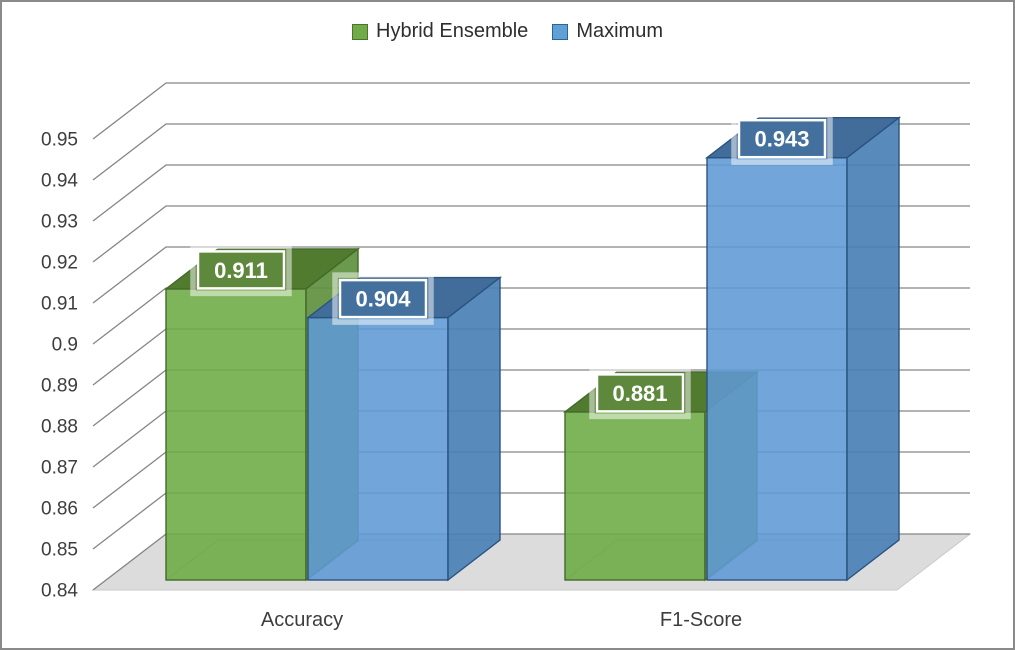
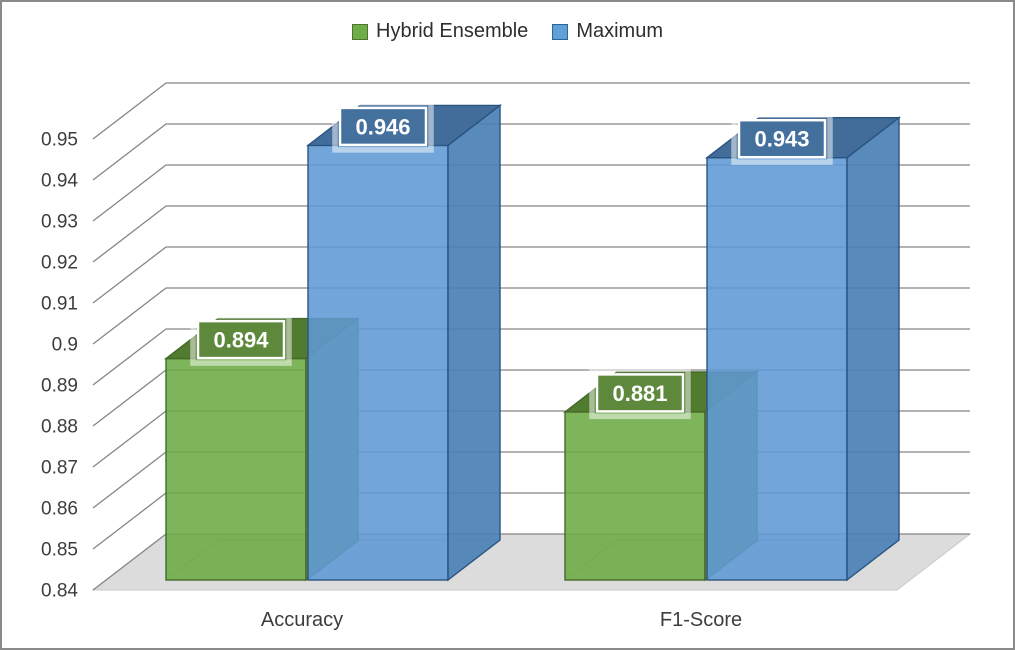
Hybrid Ensemble/Accuracy: 0.911 -> 0.894
Maximum/Accuracy: 0.904 -> 0.946
